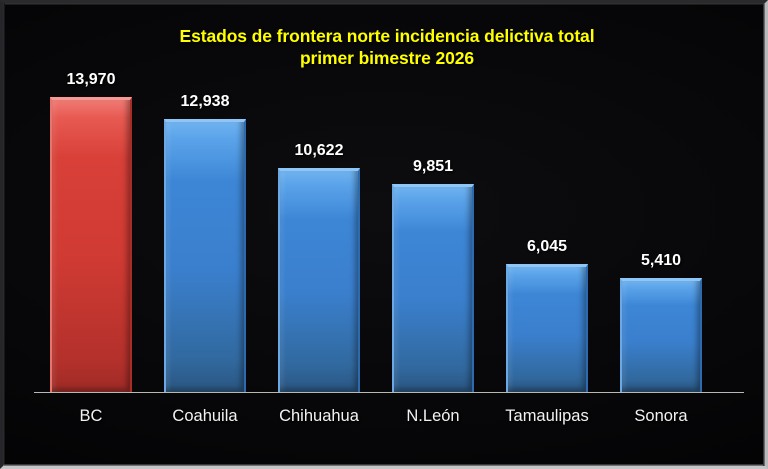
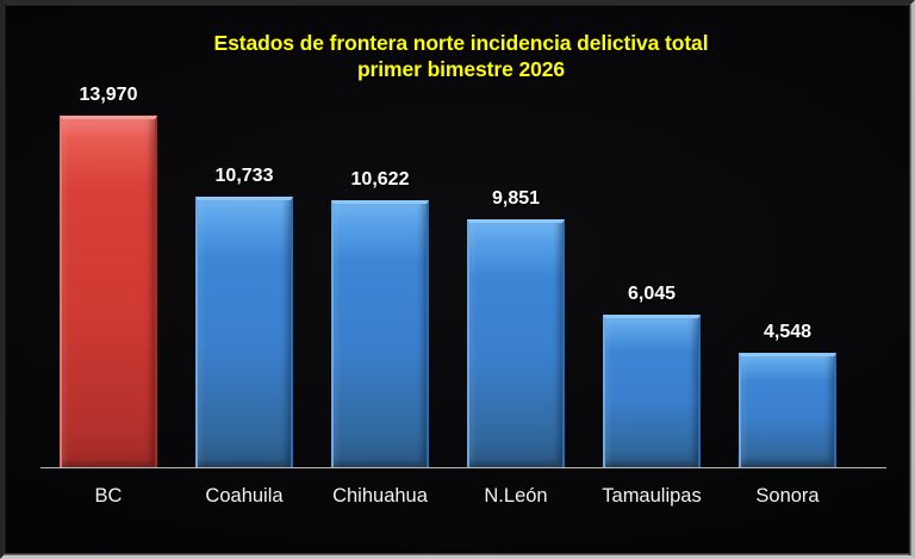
Coahuila: 12,938 -> 10,733
Sonora: 5,410 -> 4,548
